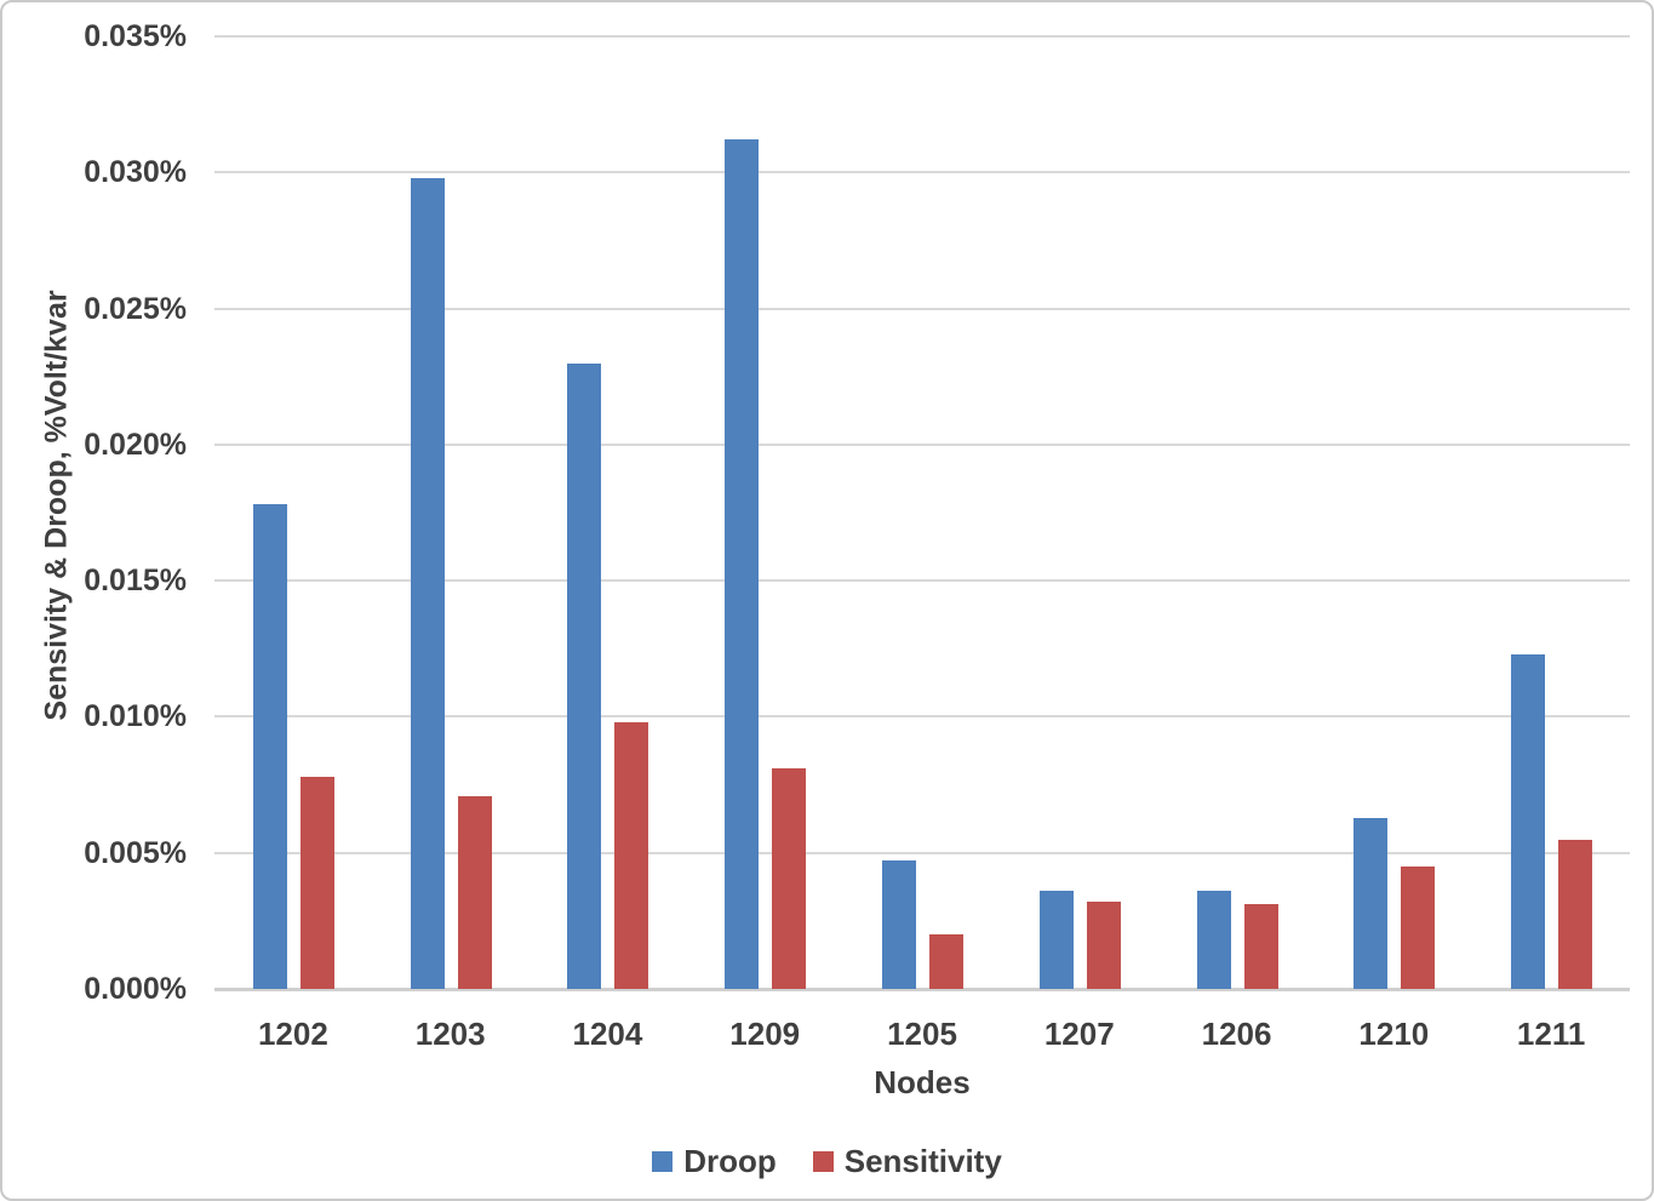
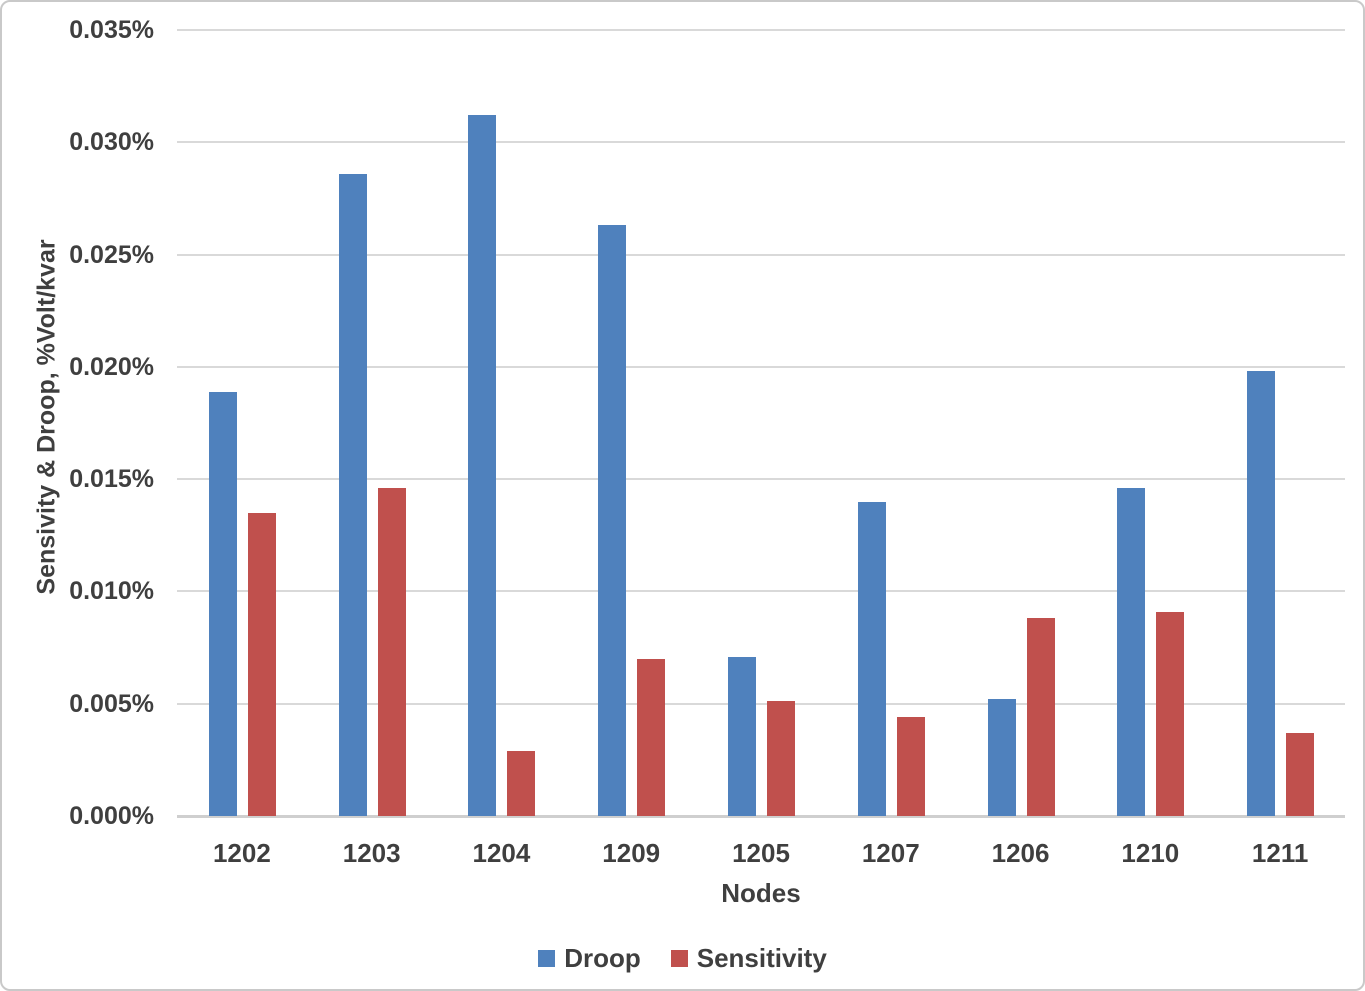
Droop/1202: 0.0178% -> 0.0189%
Sensitivity/1202: 0.0078% -> 0.0135%
Droop/1203: 0.0298% -> 0.0286%
Sensitivity/1203: 0.0071% -> 0.0146%
Droop/1204: 0.0230% -> 0.0312%
Sensitivity/1204: 0.0098% -> 0.0029%
Droop/1209: 0.0312% -> 0.0263%
Sensitivity/1209: 0.0081% -> 0.0070%
Droop/1205: 0.0047% -> 0.0071%
Sensitivity/1205: 0.0020% -> 0.0051%
Droop/1207: 0.0036% -> 0.0140%
Sensitivity/1207: 0.0032% -> 0.0044%
Droop/1206: 0.0036% -> 0.0052%
Sensitivity/1206: 0.0031% -> 0.0088%
Droop/1210: 0.0063% -> 0.0146%
Sensitivity/1210: 0.0045% -> 0.0091%
Droop/1211: 0.0123% -> 0.0198%
Sensitivity/1211: 0.0055% -> 0.0037%
